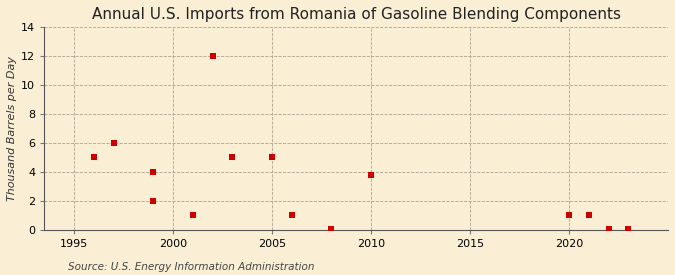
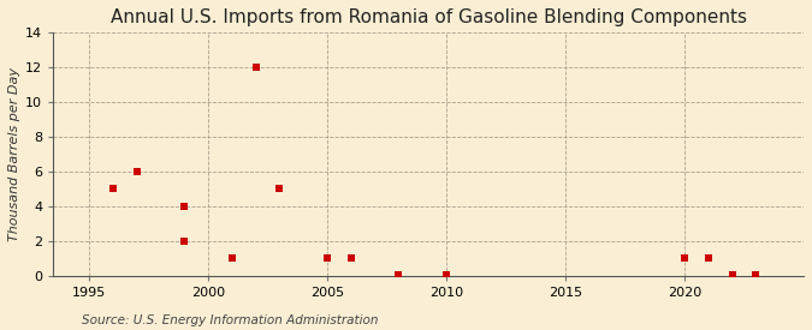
2005: 5.0 -> 1.0
2010: 3.8 -> 0.1
